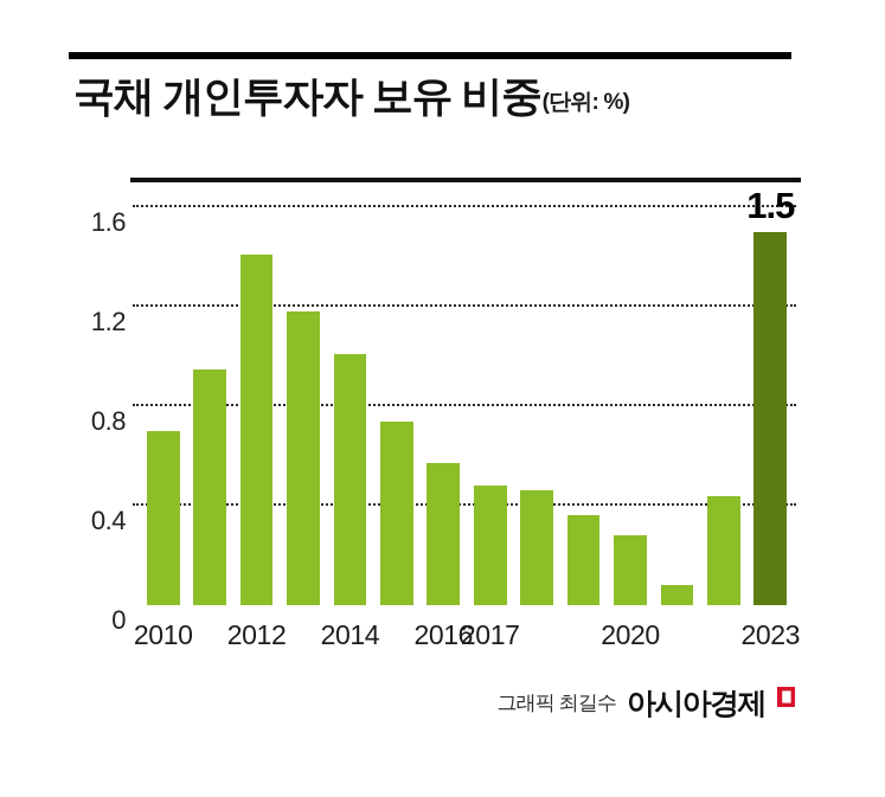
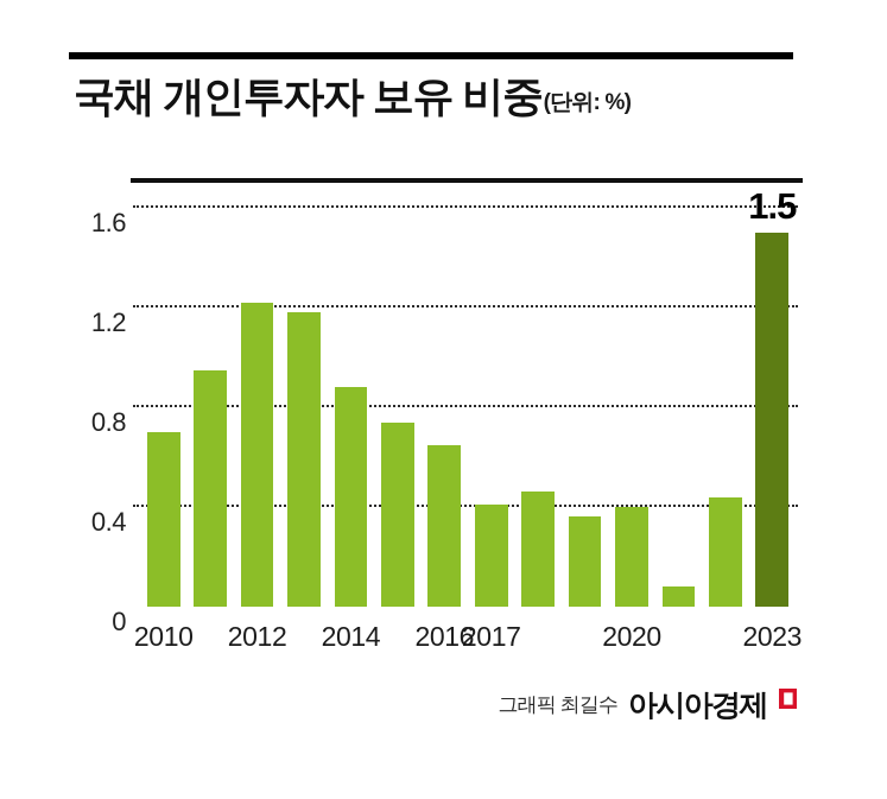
2012: 1.41 -> 1.22
2014: 1.01 -> 0.88
2016: 0.57 -> 0.65
2017: 0.48 -> 0.41
2020: 0.28 -> 0.40
